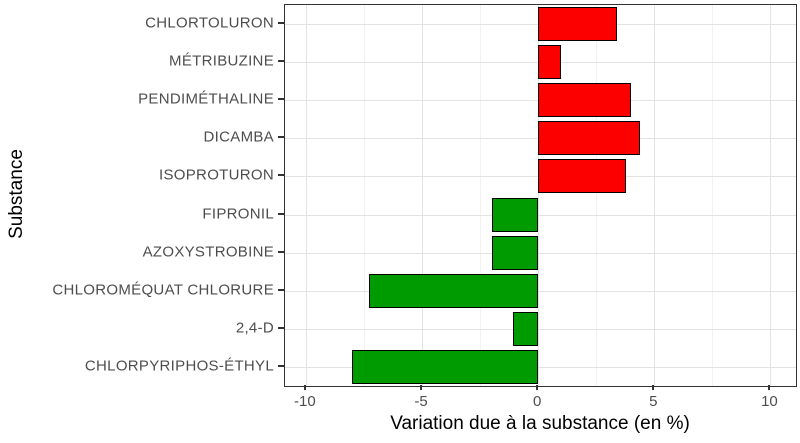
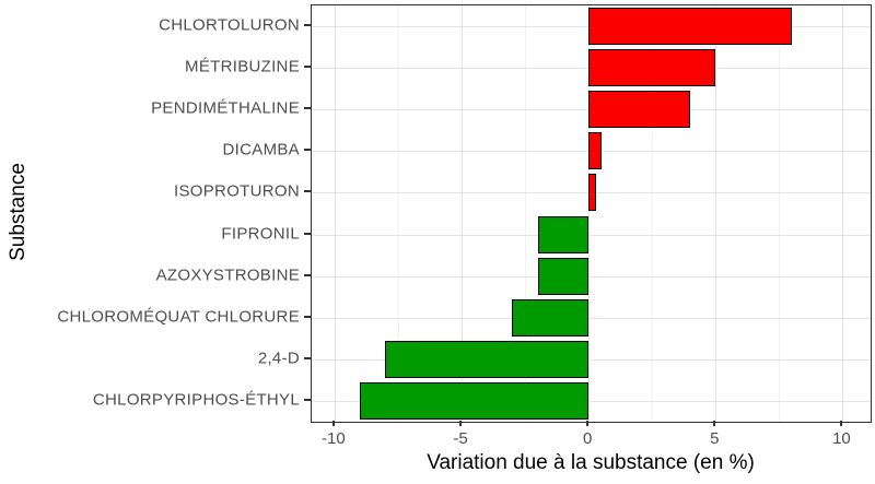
CHLORTOLURON: 3.4 -> 8.0
MÉTRIBUZINE: 1.0 -> 5.0
DICAMBA: 4.4 -> 0.5
ISOPROTURON: 3.8 -> 0.3
CHLOROMÉQUAT CHLORURE: -7.3 -> -3.0
2,4-D: -1.1 -> -8.0
CHLORPYRIPHOS-ÉTHYL: -8.0 -> -9.0
